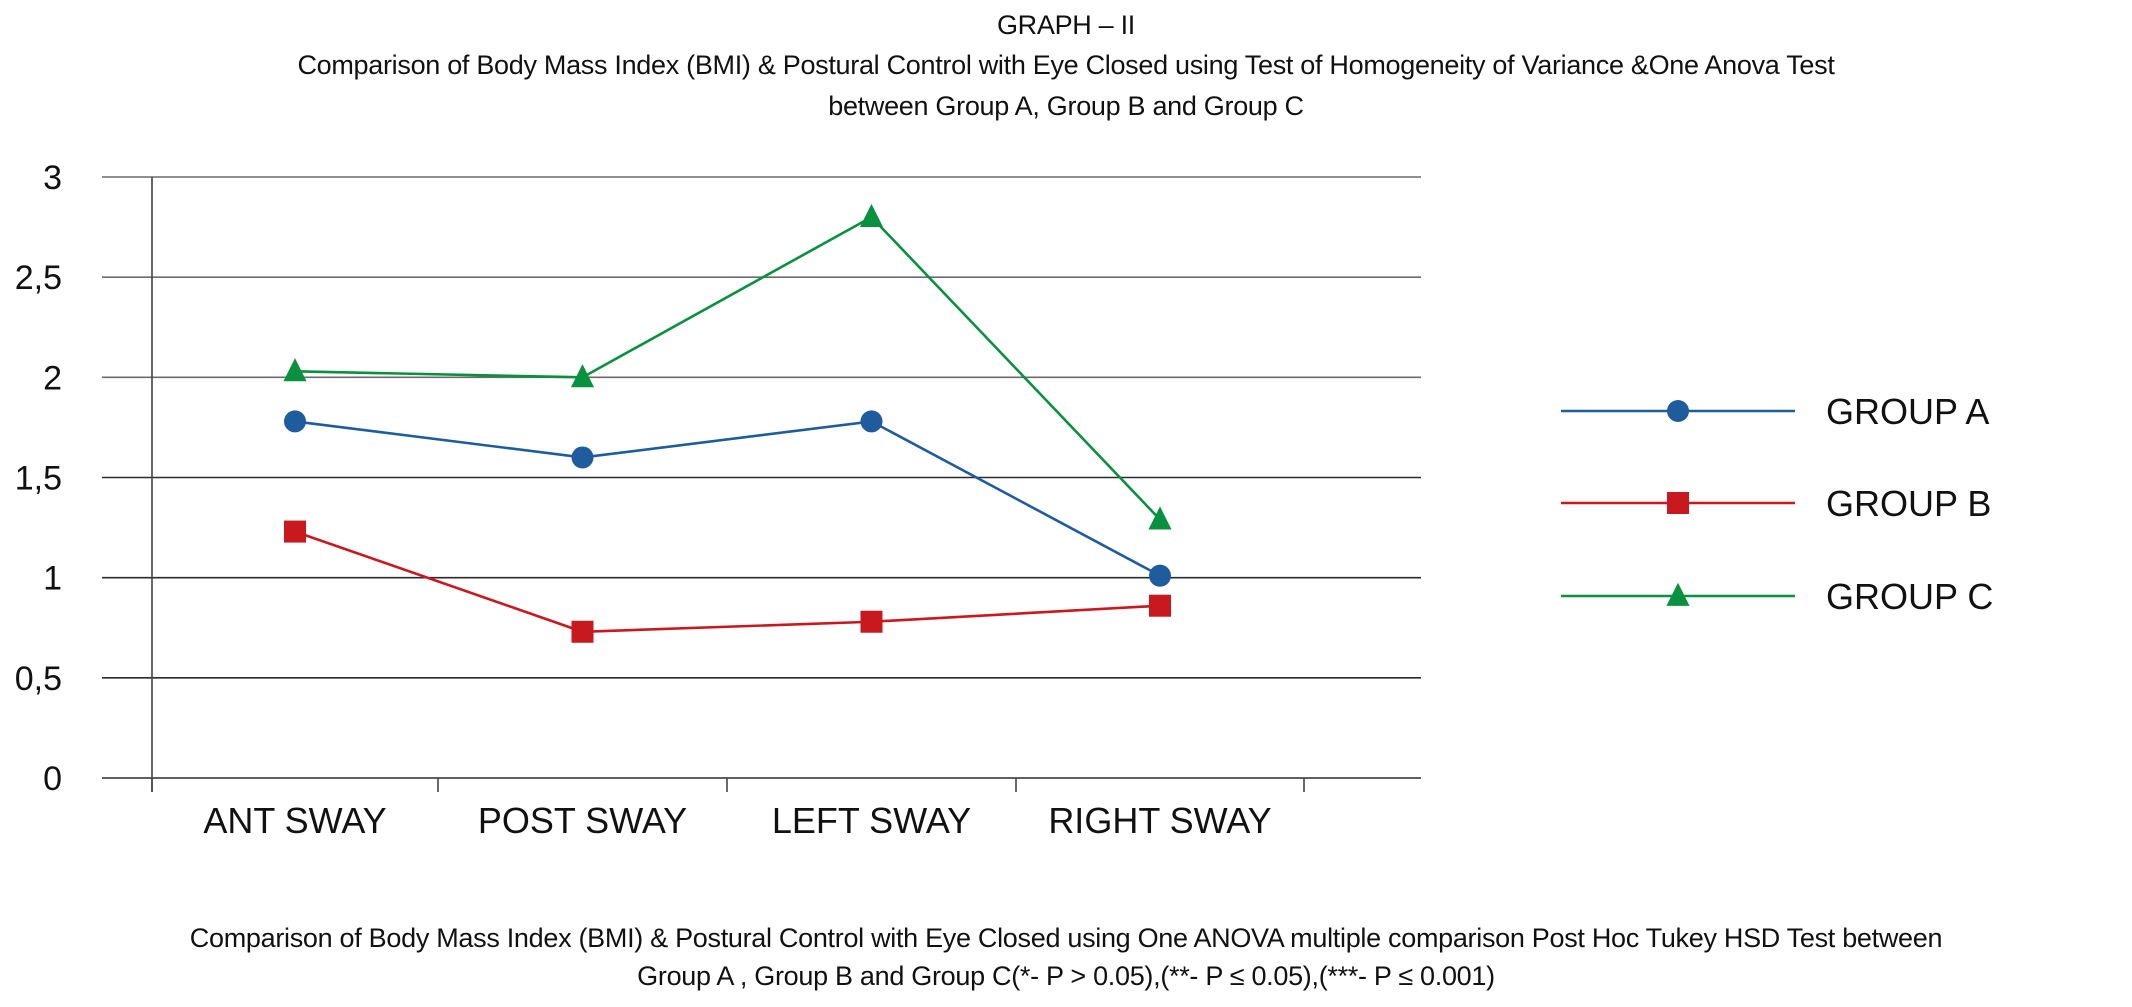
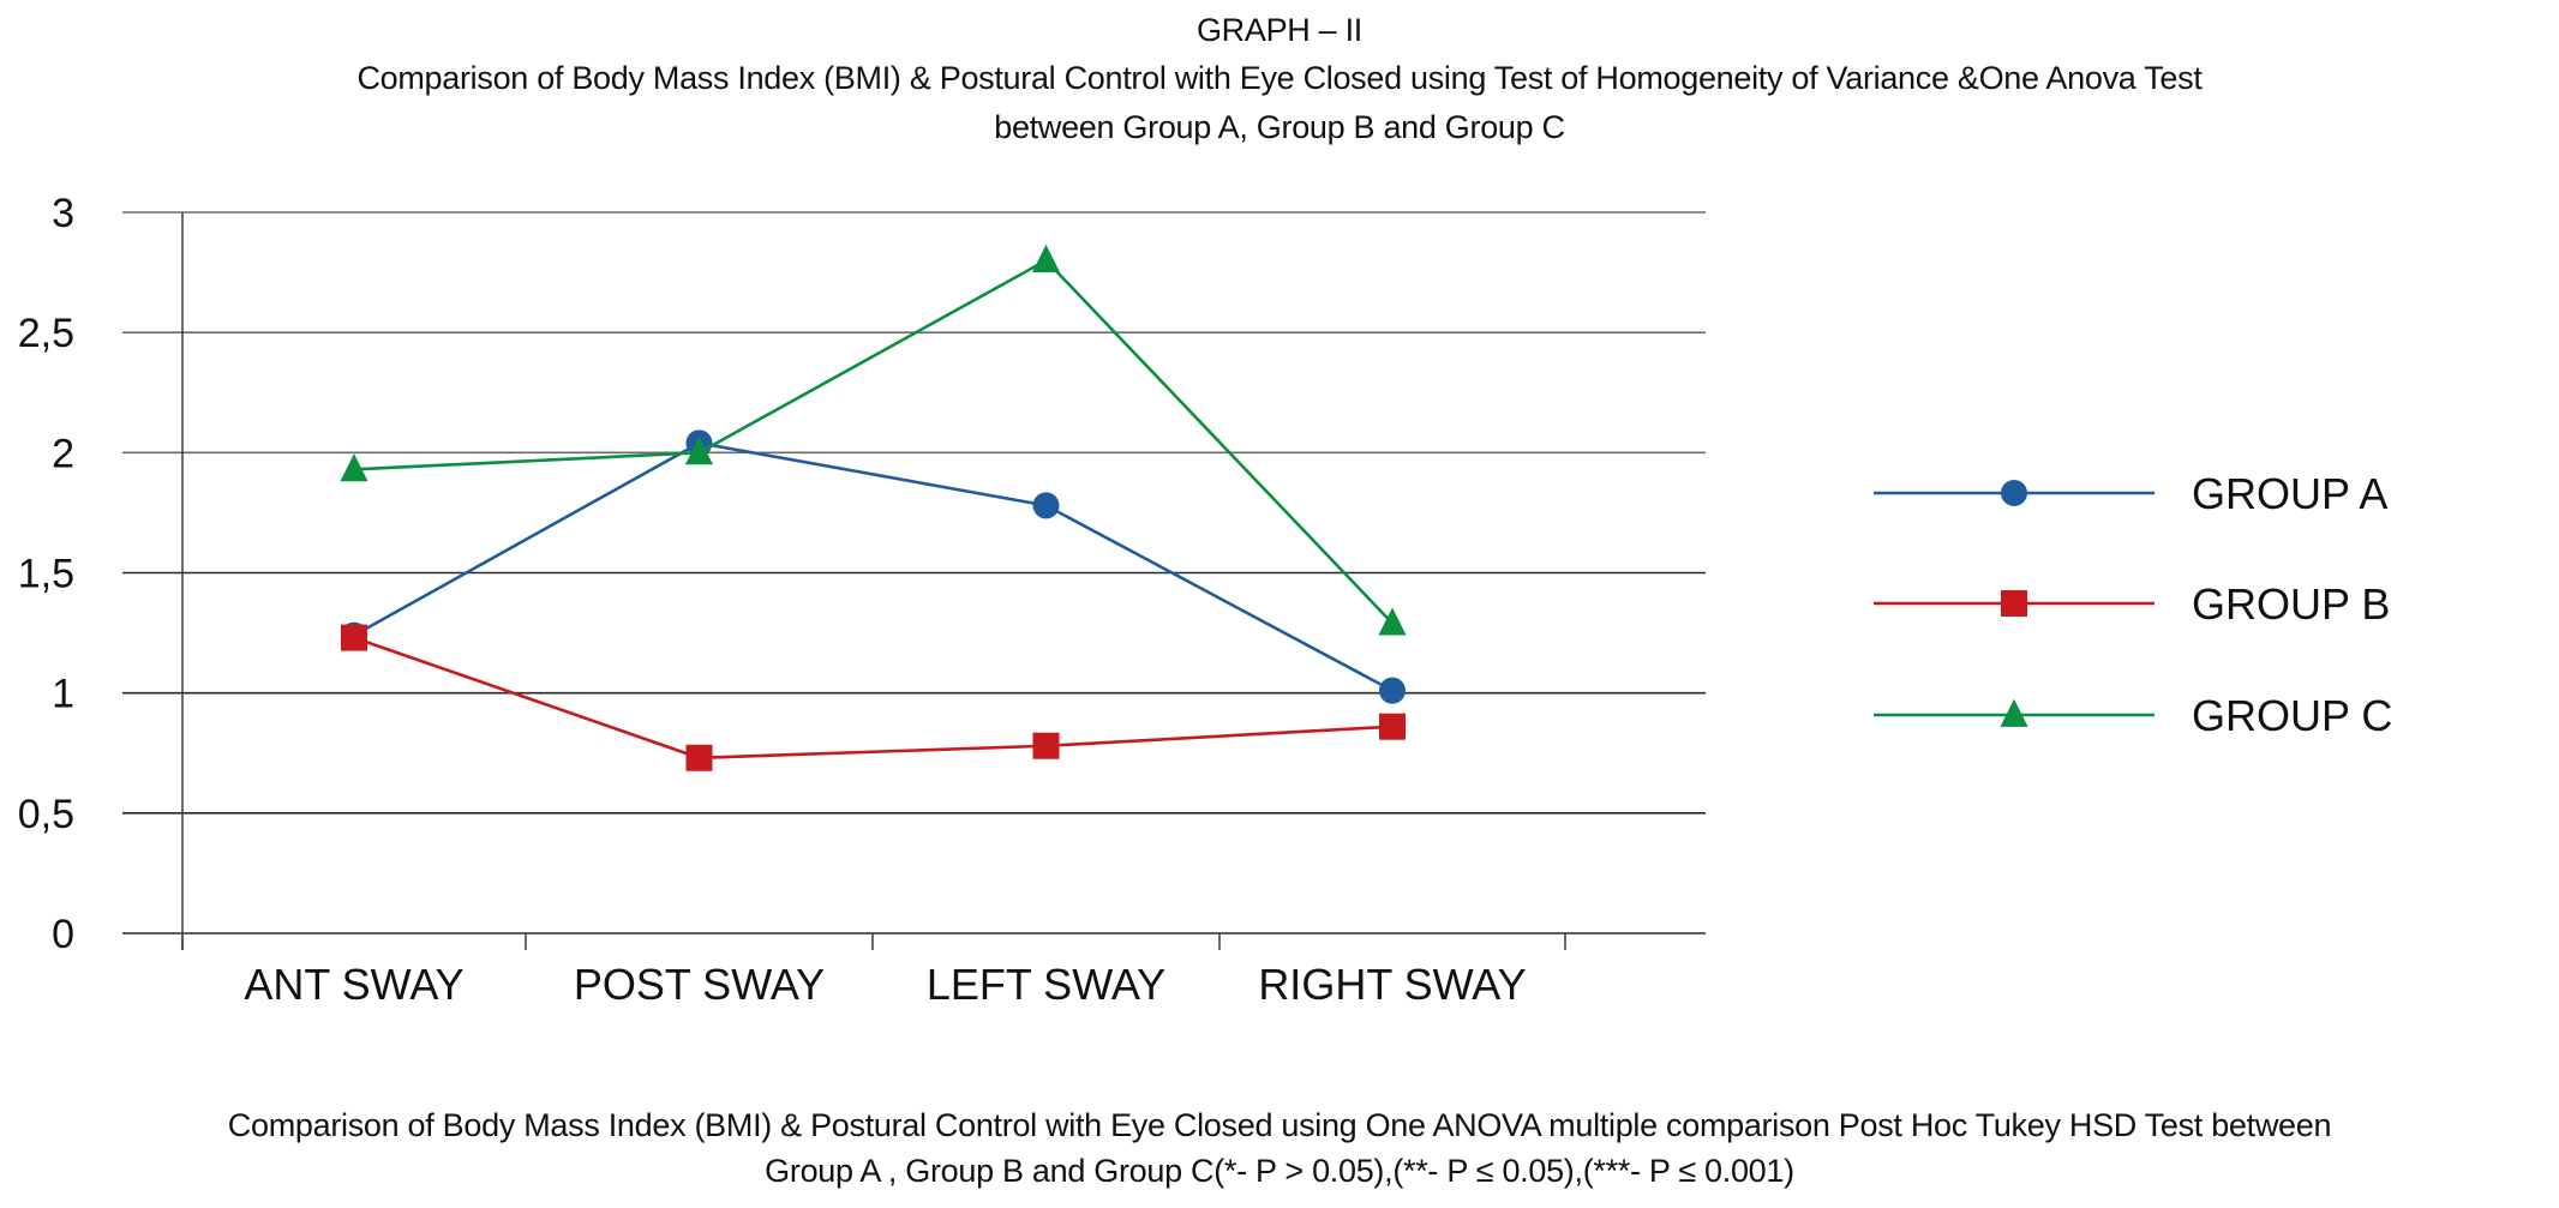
GROUP A/ANT SWAY: 1.78 -> 1.24
GROUP C/ANT SWAY: 2.03 -> 1.93
GROUP A/POST SWAY: 1.60 -> 2.04
